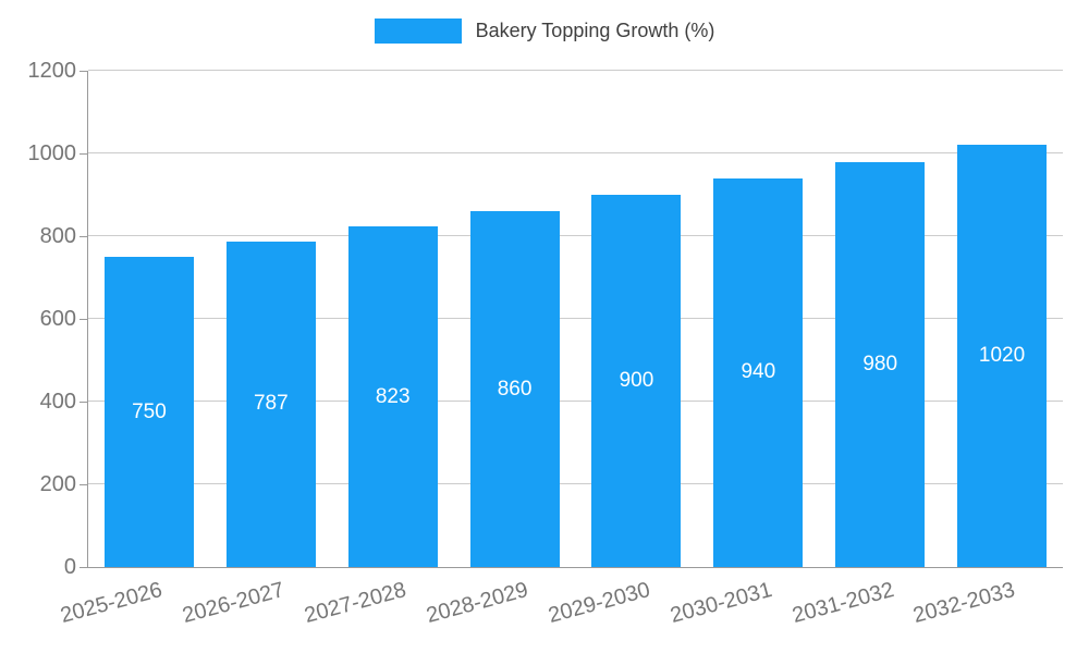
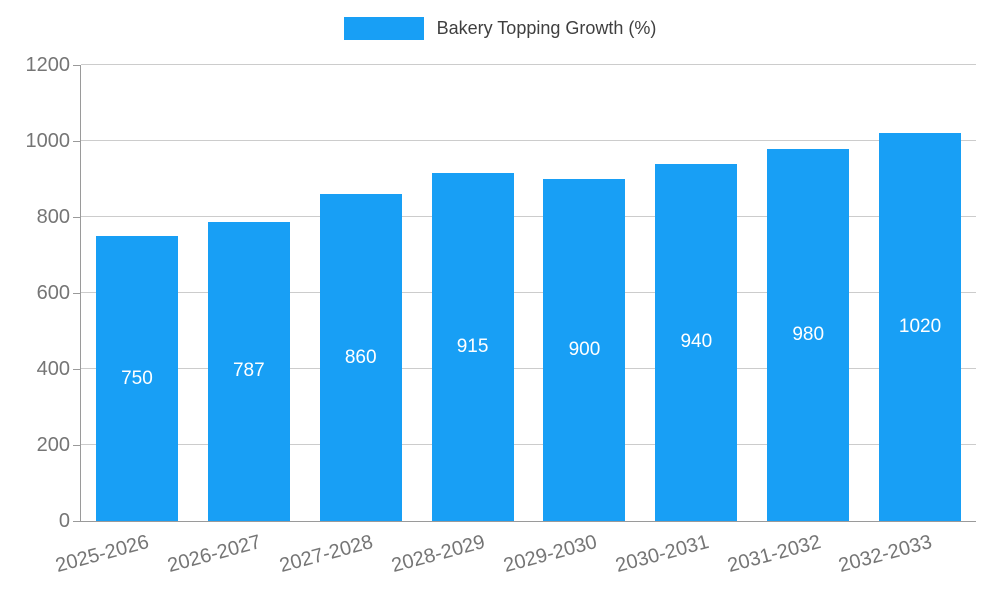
2027-2028: 823 -> 860
2028-2029: 860 -> 915
